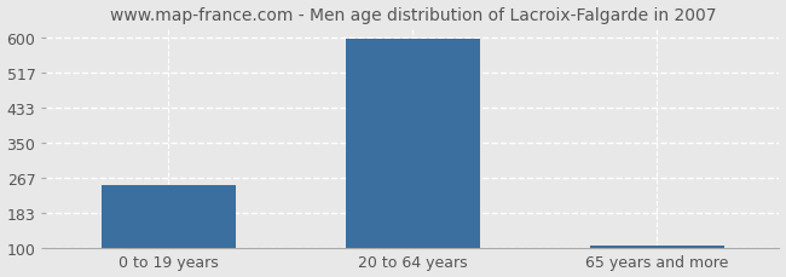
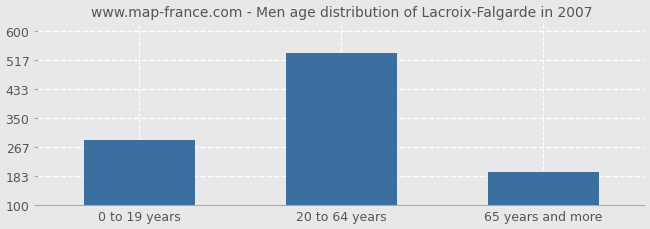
0 to 19 years: 248 -> 285
20 to 64 years: 596 -> 535
65 years and more: 106 -> 195
